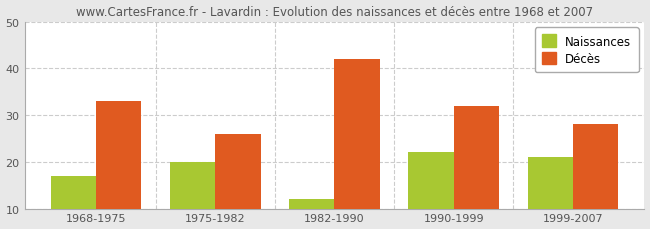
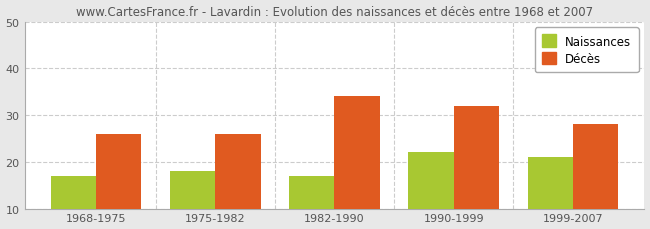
Décès/1968-1975: 33 -> 26
Naissances/1975-1982: 20 -> 18
Naissances/1982-1990: 12 -> 17
Décès/1982-1990: 42 -> 34
